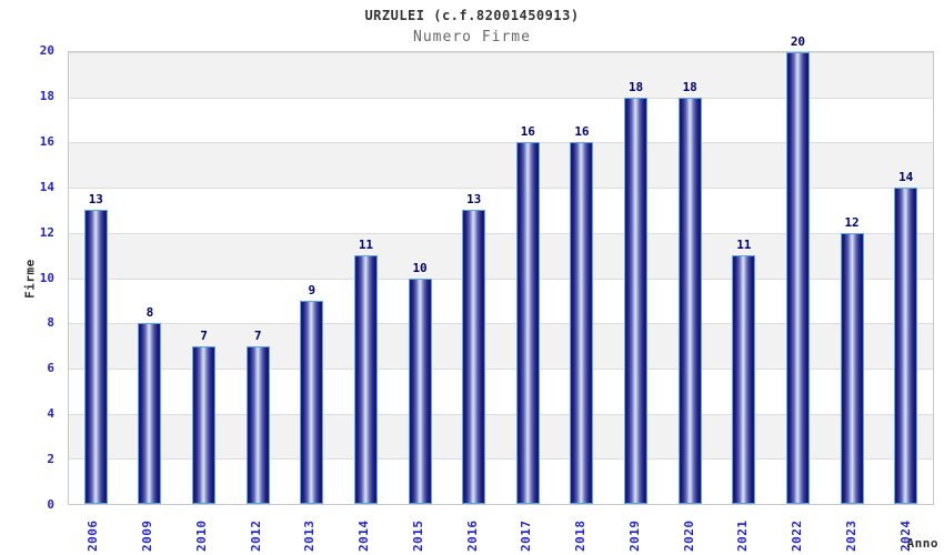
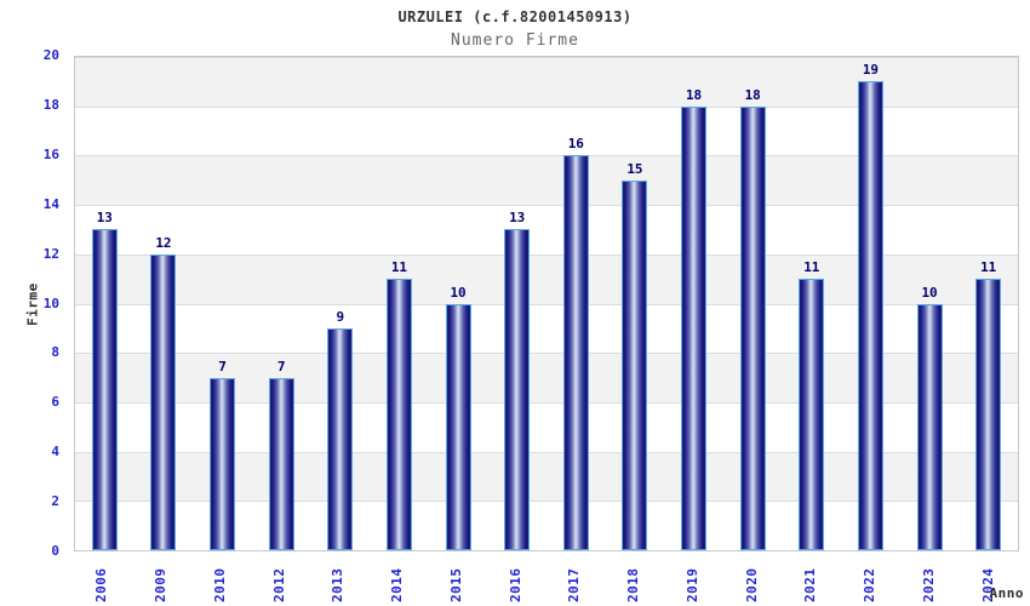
2009: 8 -> 12
2018: 16 -> 15
2022: 20 -> 19
2023: 12 -> 10
2024: 14 -> 11
